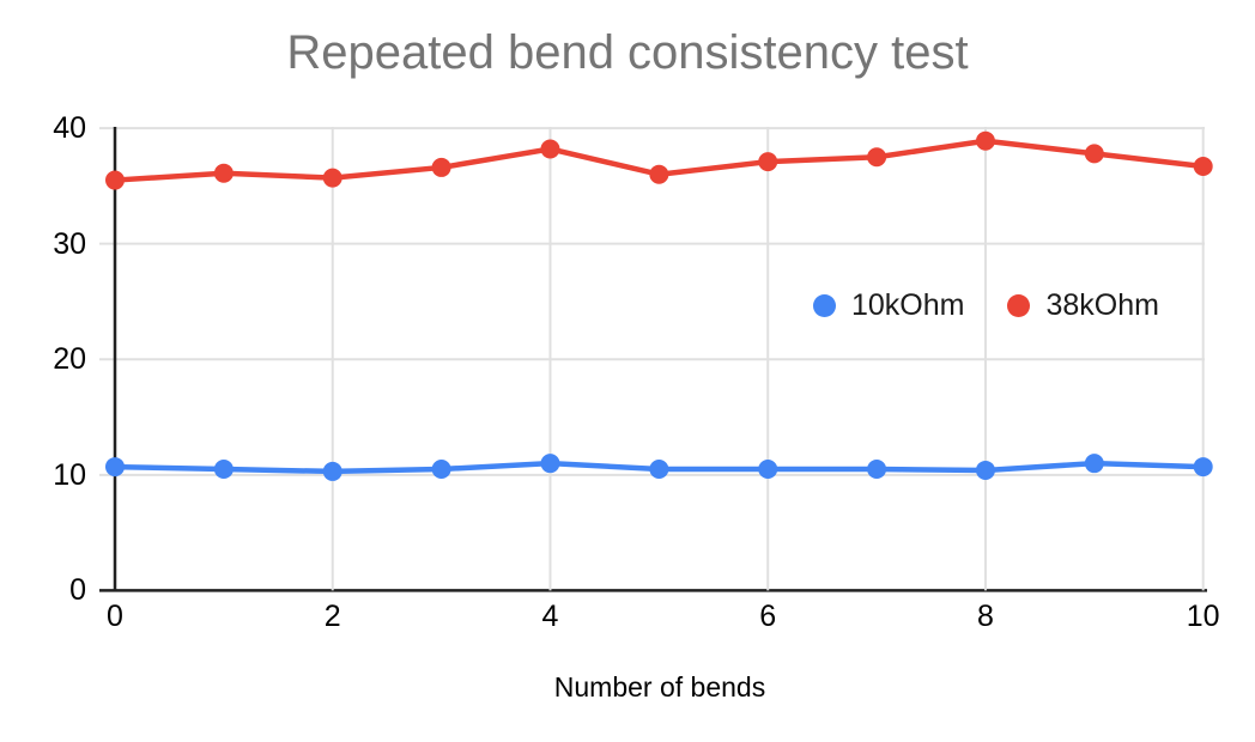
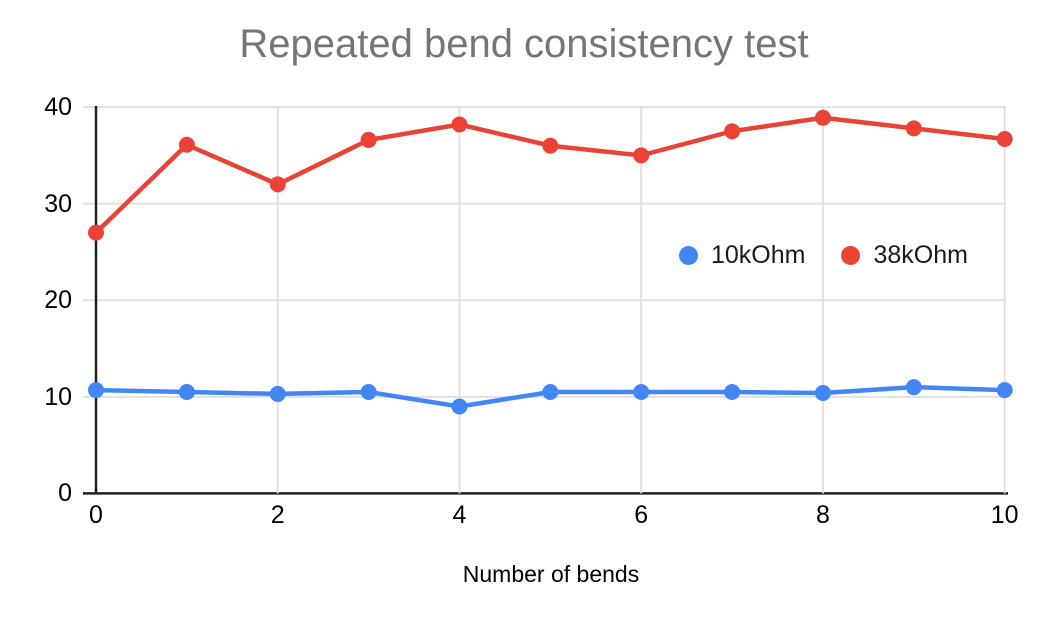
38kOhm/0: 36 -> 27
38kOhm/2: 36 -> 32
10kOhm/4: 11 -> 9
38kOhm/6: 37 -> 35
